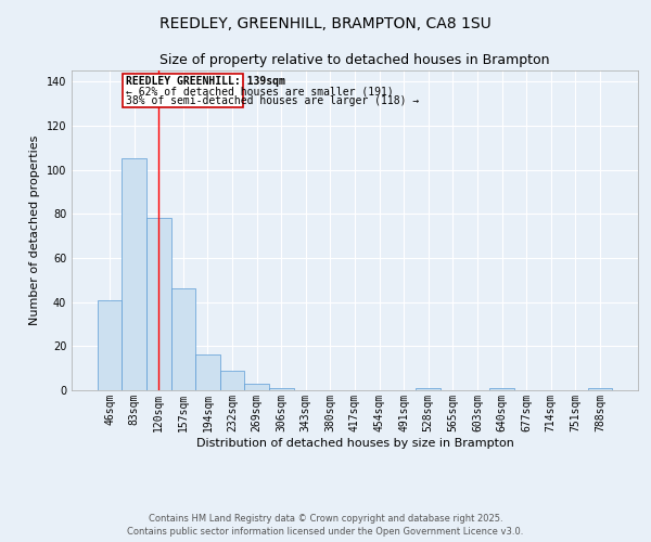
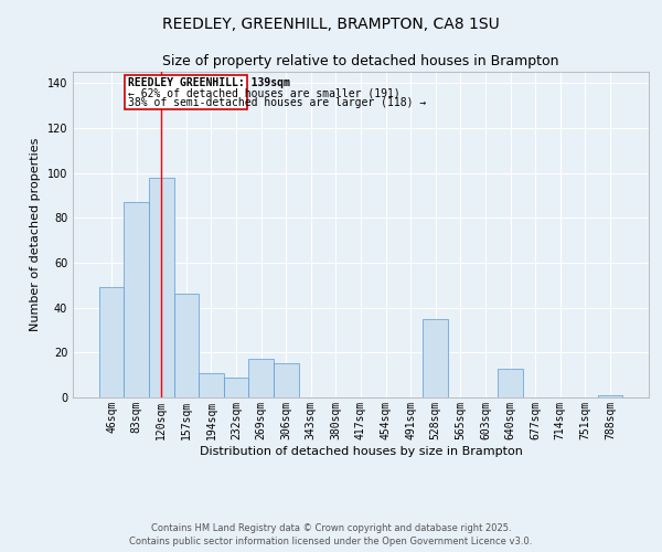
46sqm: 41 -> 49
83sqm: 105 -> 87
120sqm: 78 -> 98
194sqm: 16 -> 11
269sqm: 3 -> 17
306sqm: 1 -> 15
528sqm: 1 -> 35
640sqm: 1 -> 13
